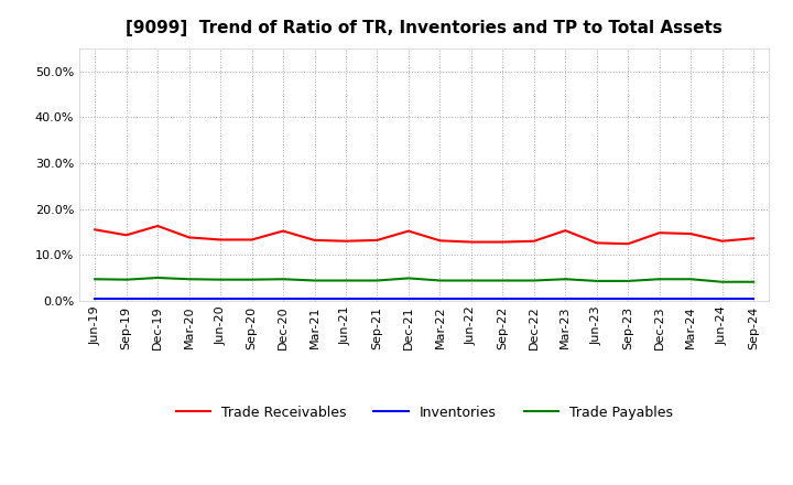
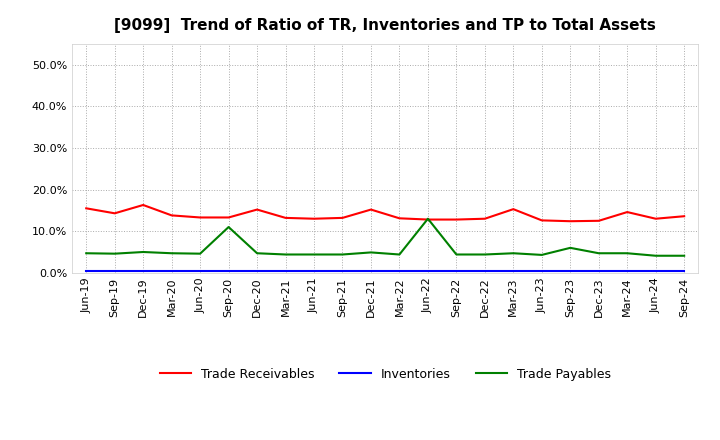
Trade Payables/Sep-20: 4.6% -> 11.0%
Trade Payables/Jun-22: 4.4% -> 13.0%
Trade Payables/Sep-23: 4.3% -> 6.0%
Trade Receivables/Dec-23: 14.8% -> 12.5%
